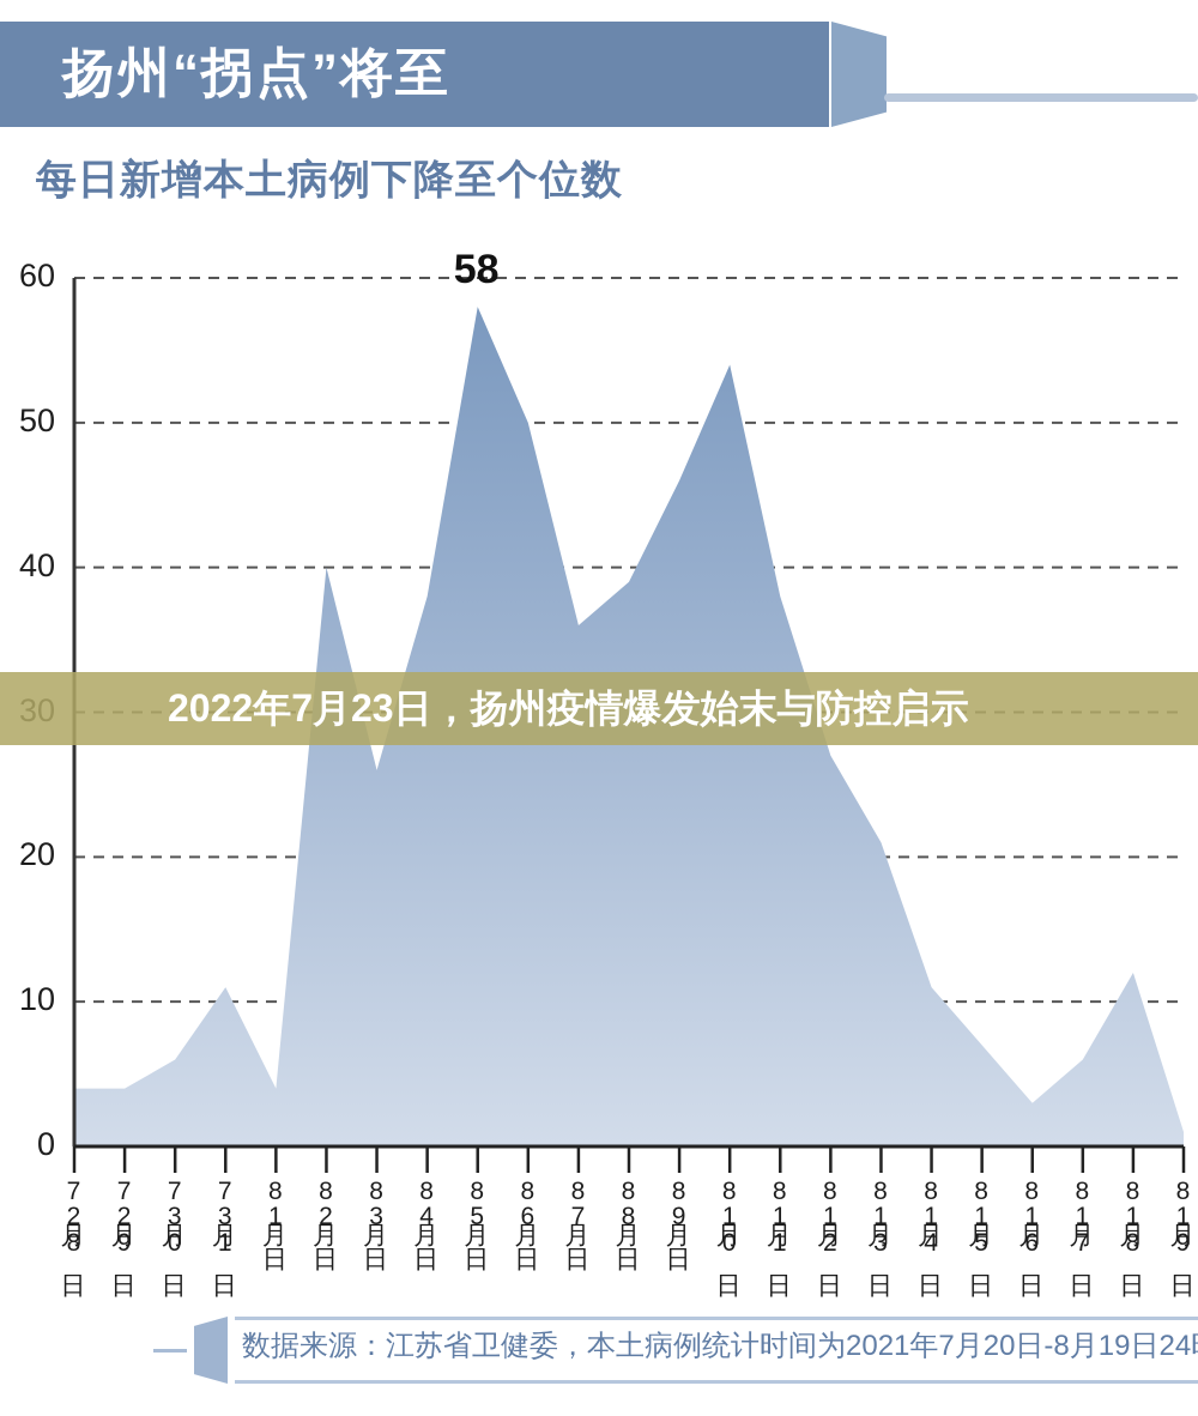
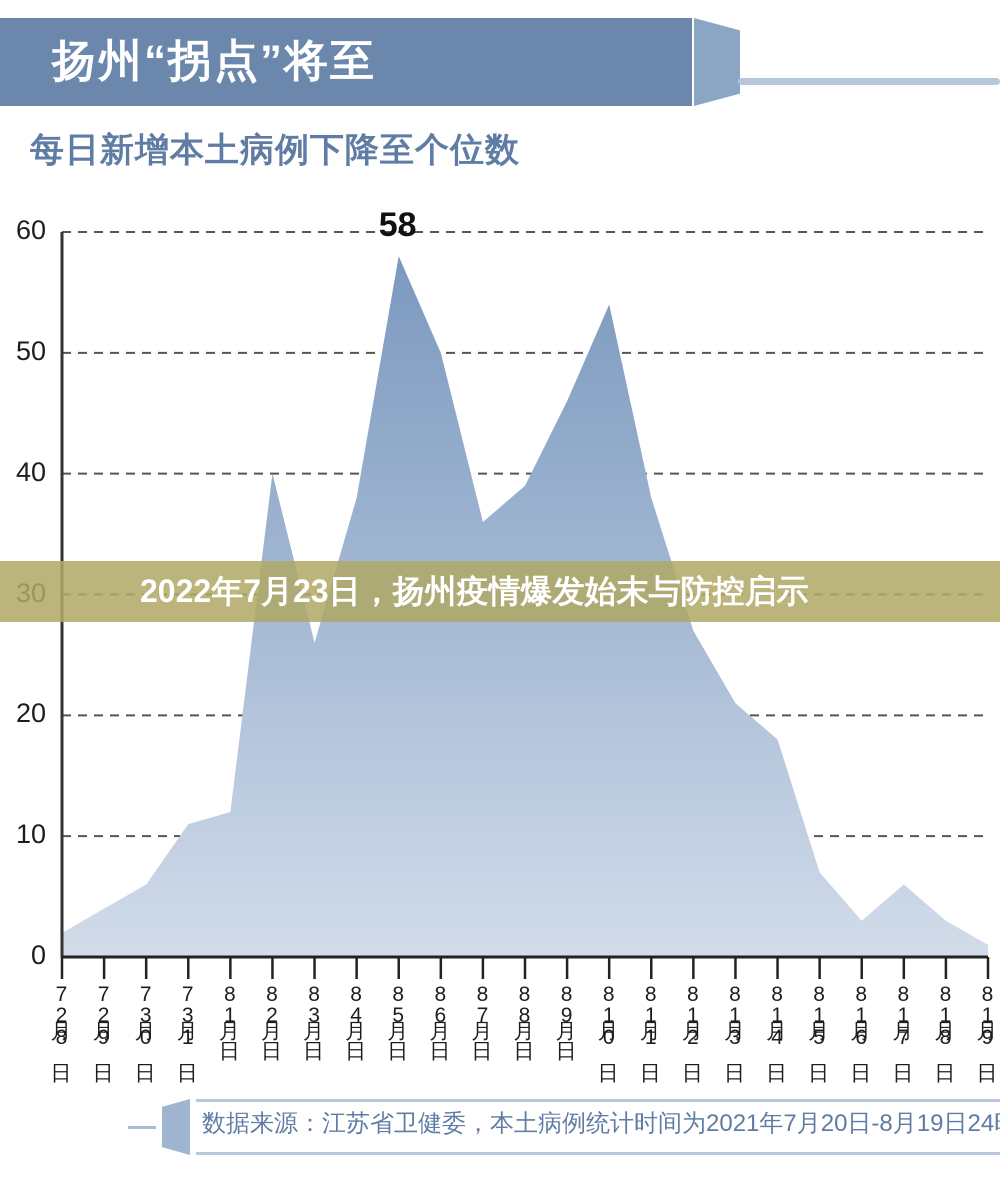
7月28日: 4 -> 2
8月1日: 4 -> 12
8月14日: 11 -> 18
8月18日: 12 -> 3
